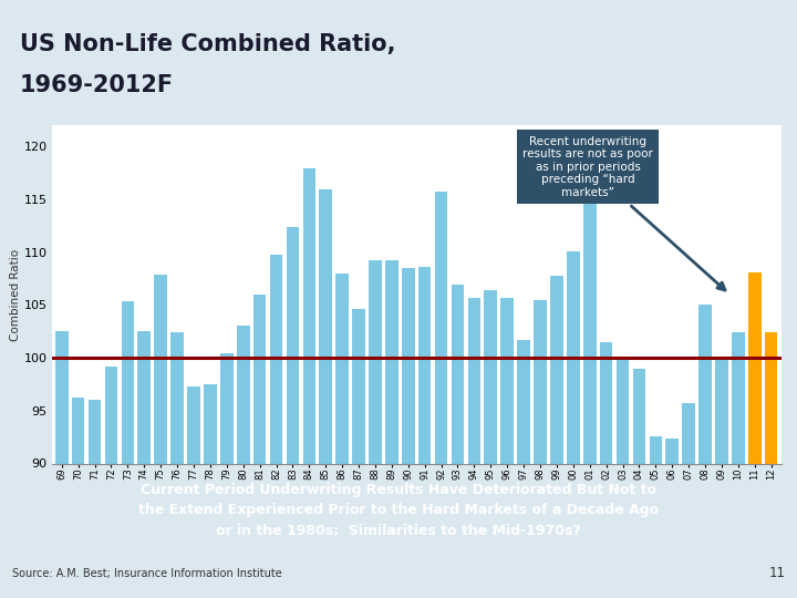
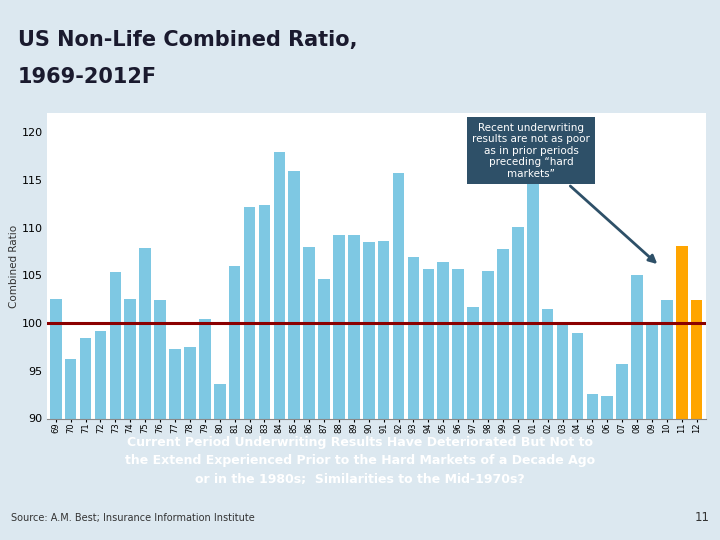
71: 96.0 -> 98.4
80: 103.1 -> 93.6
82: 109.8 -> 112.2
